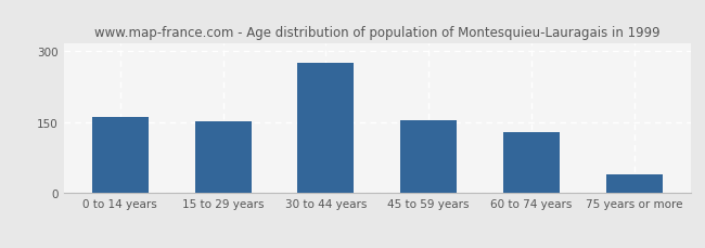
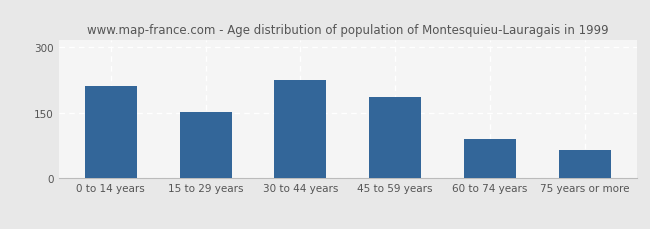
0 to 14 years: 160 -> 210
30 to 44 years: 275 -> 225
45 to 59 years: 154 -> 185
60 to 74 years: 128 -> 90
75 years or more: 40 -> 65
